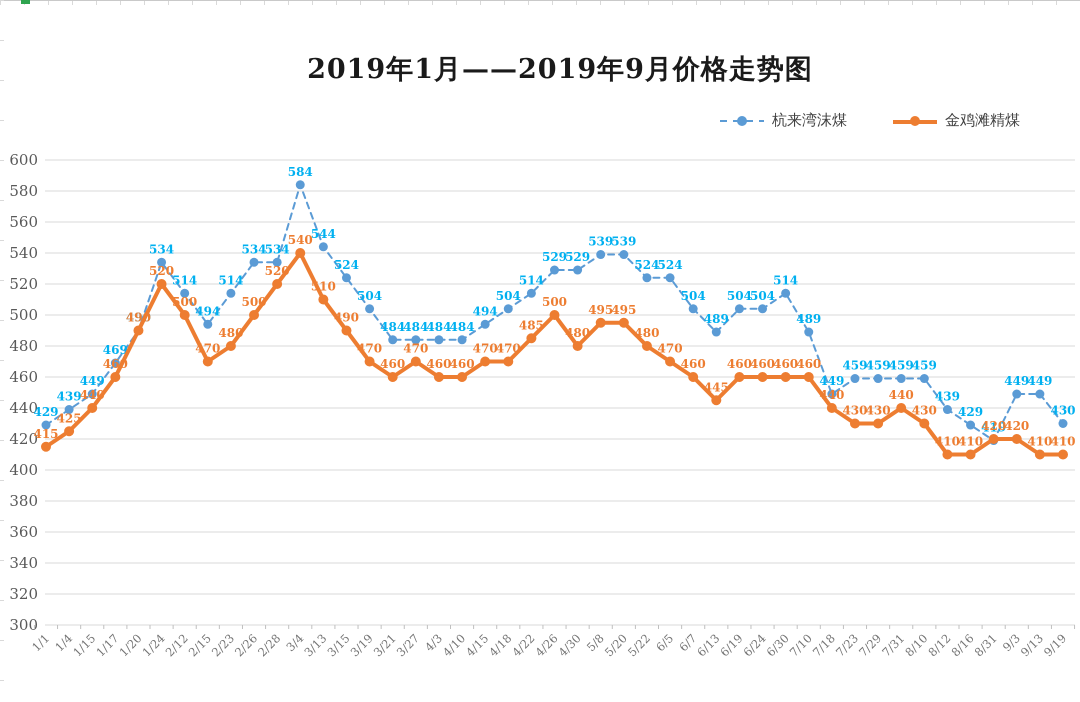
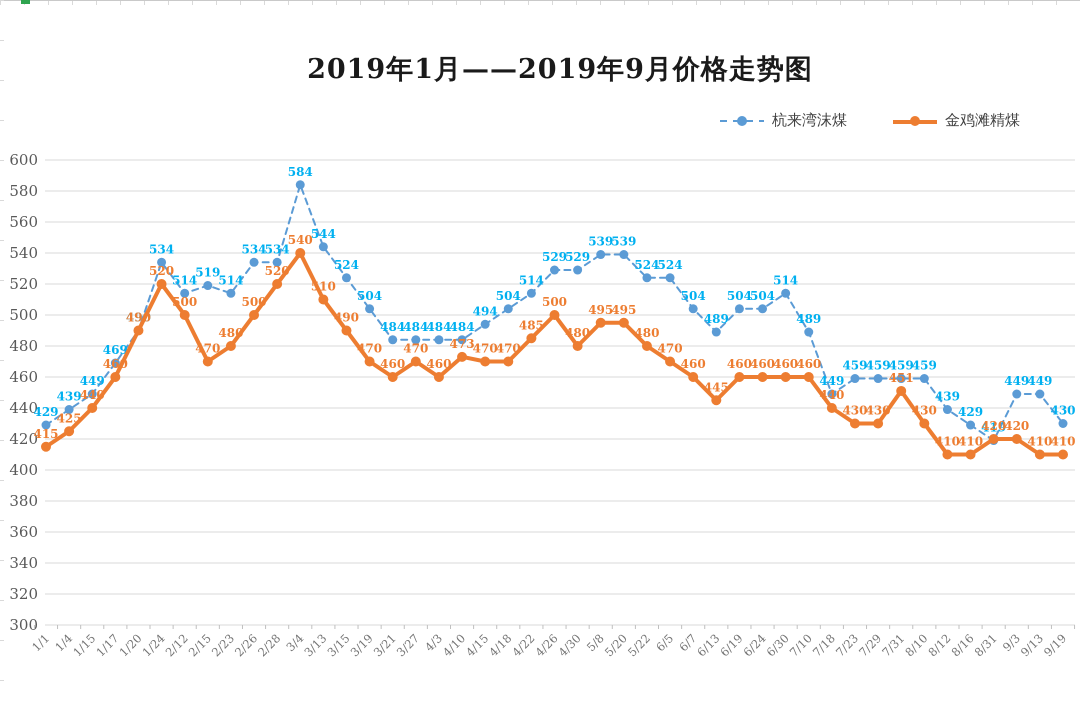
杭来湾沫煤/2/15: 494 -> 519
金鸡滩精煤/4/10: 460 -> 473
金鸡滩精煤/7/31: 440 -> 451
